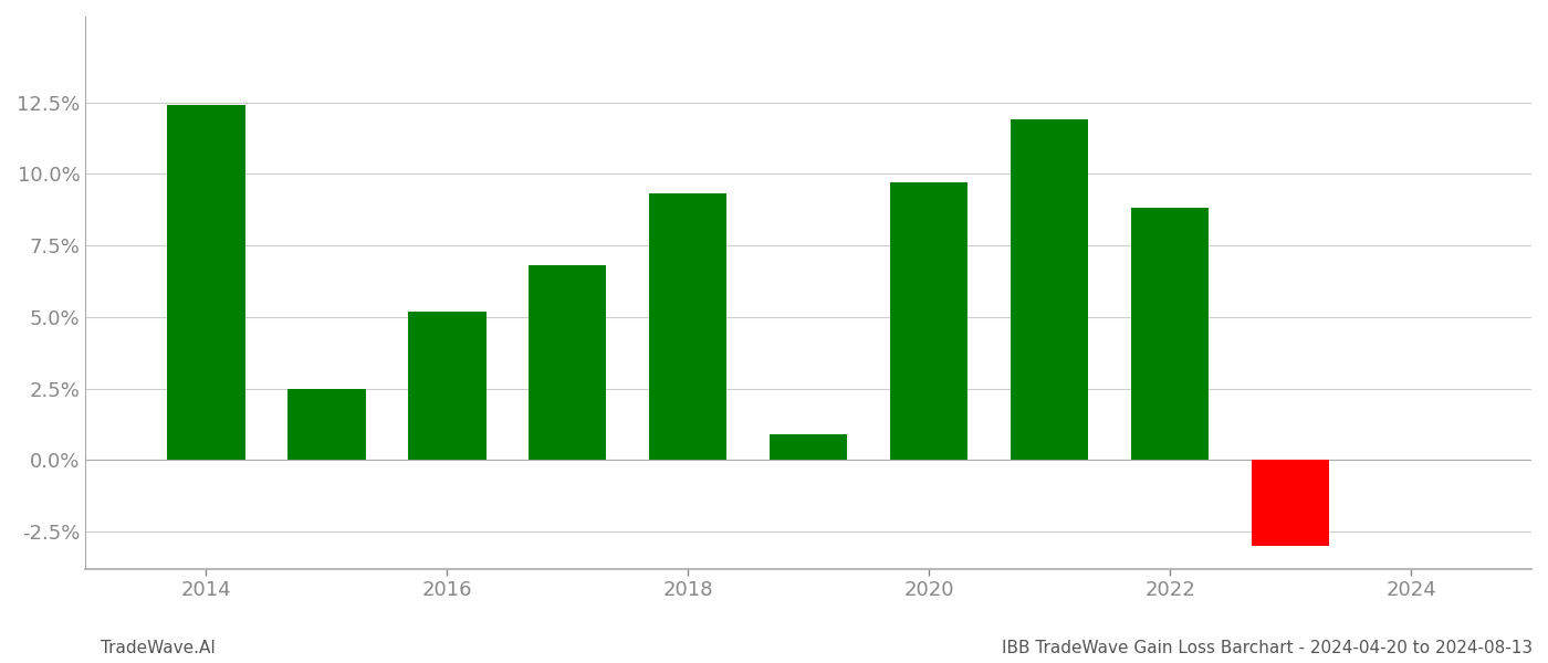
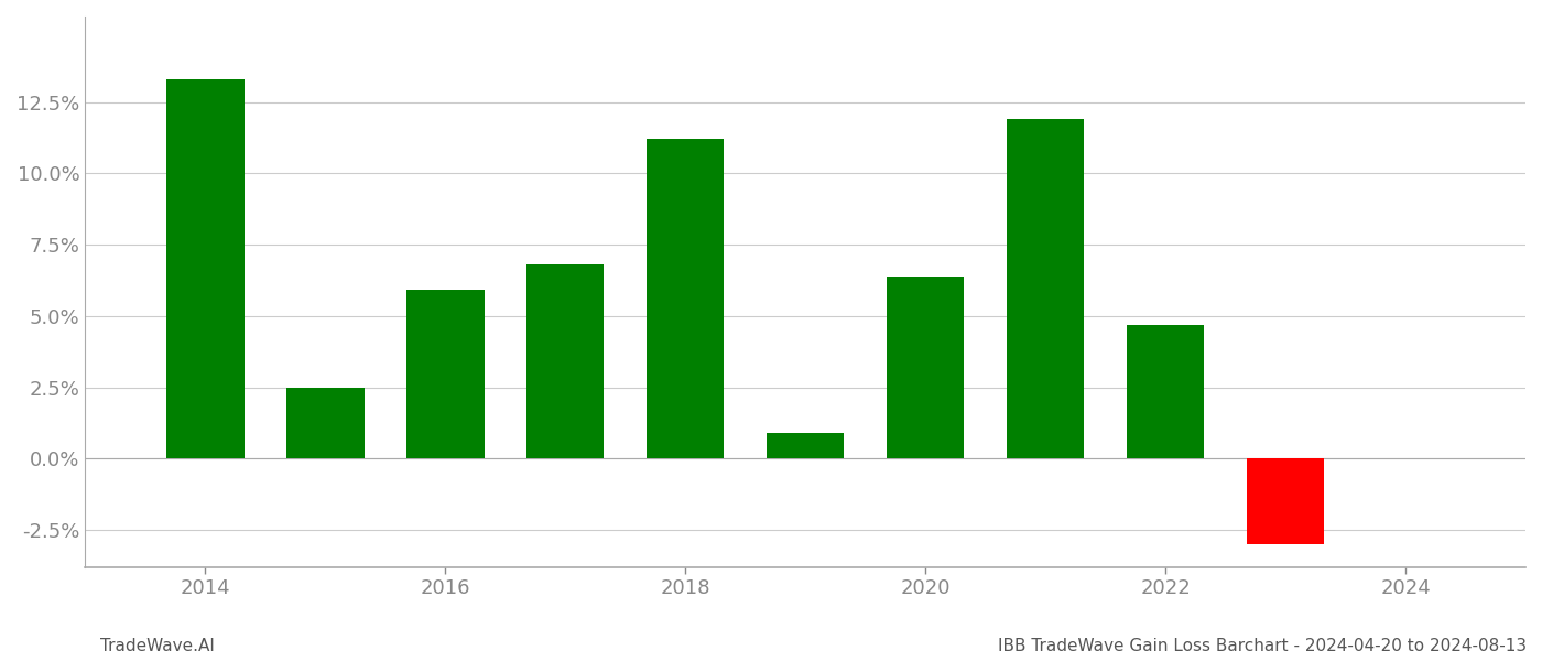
2014: 12.4% -> 13.3%
2016: 5.2% -> 5.9%
2018: 9.3% -> 11.2%
2020: 9.7% -> 6.4%
2022: 8.8% -> 4.7%
